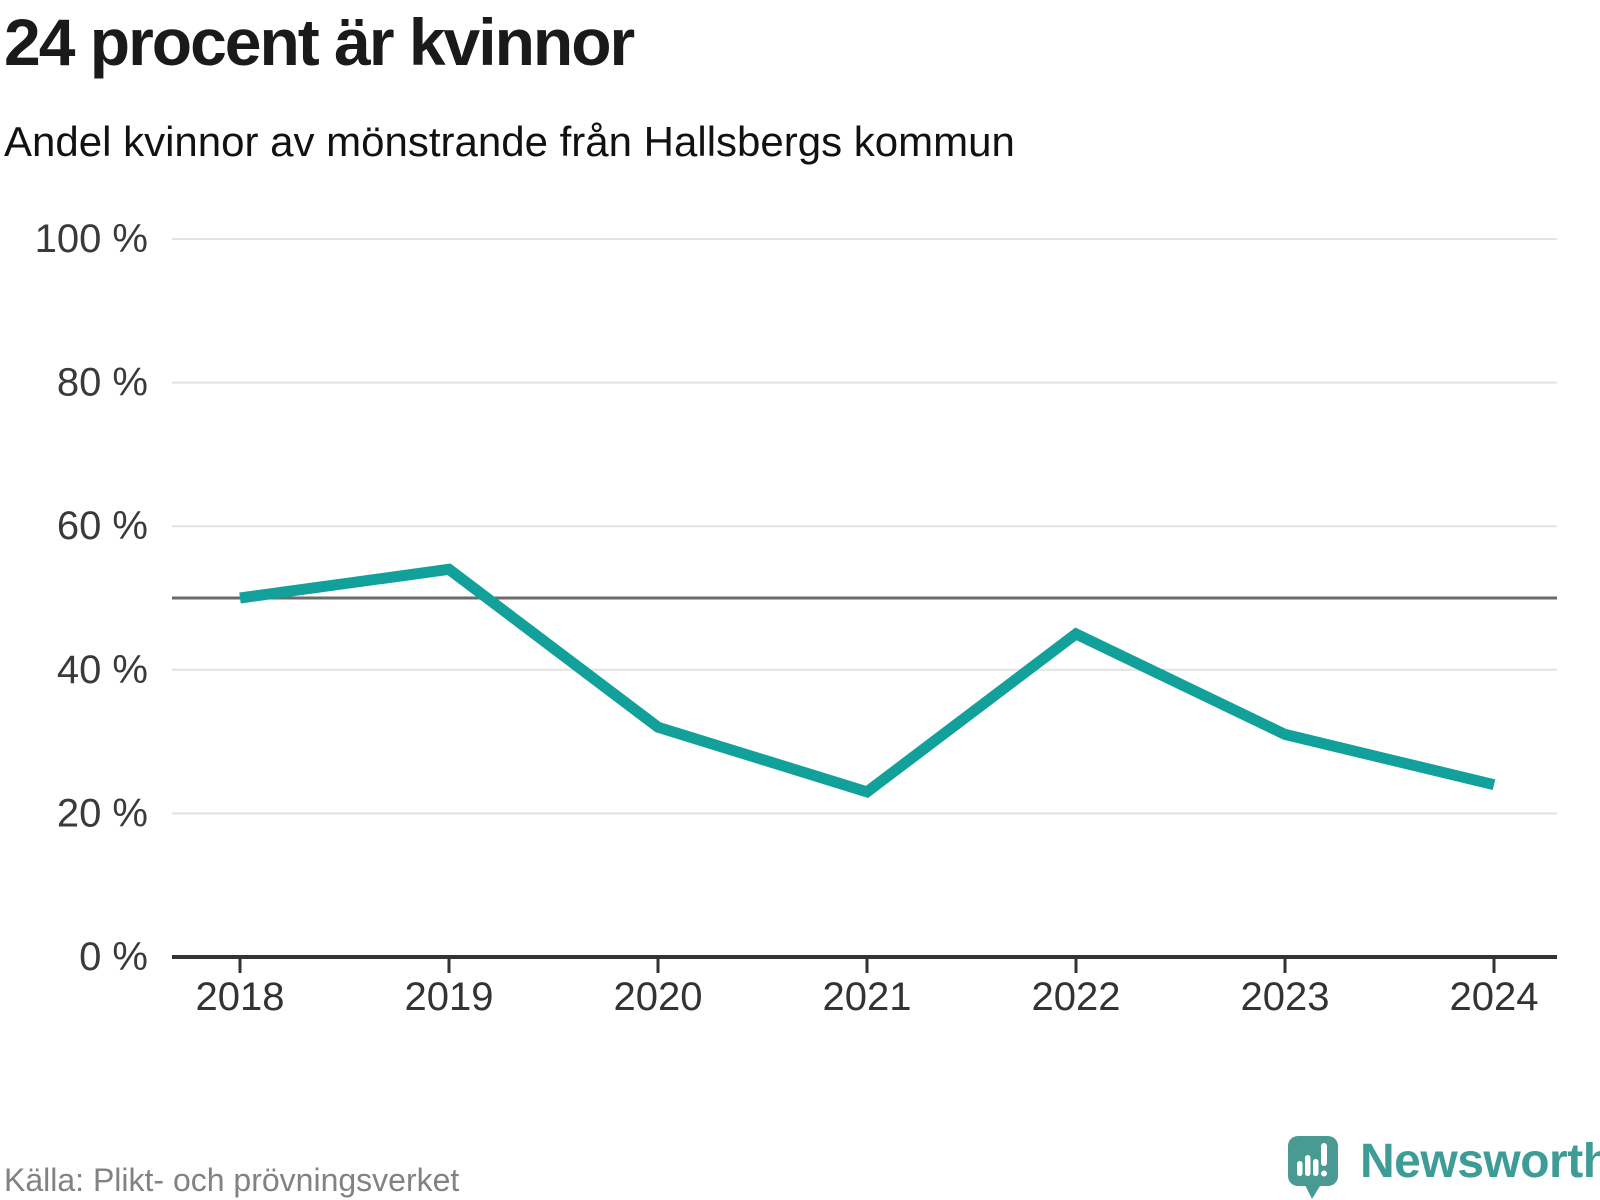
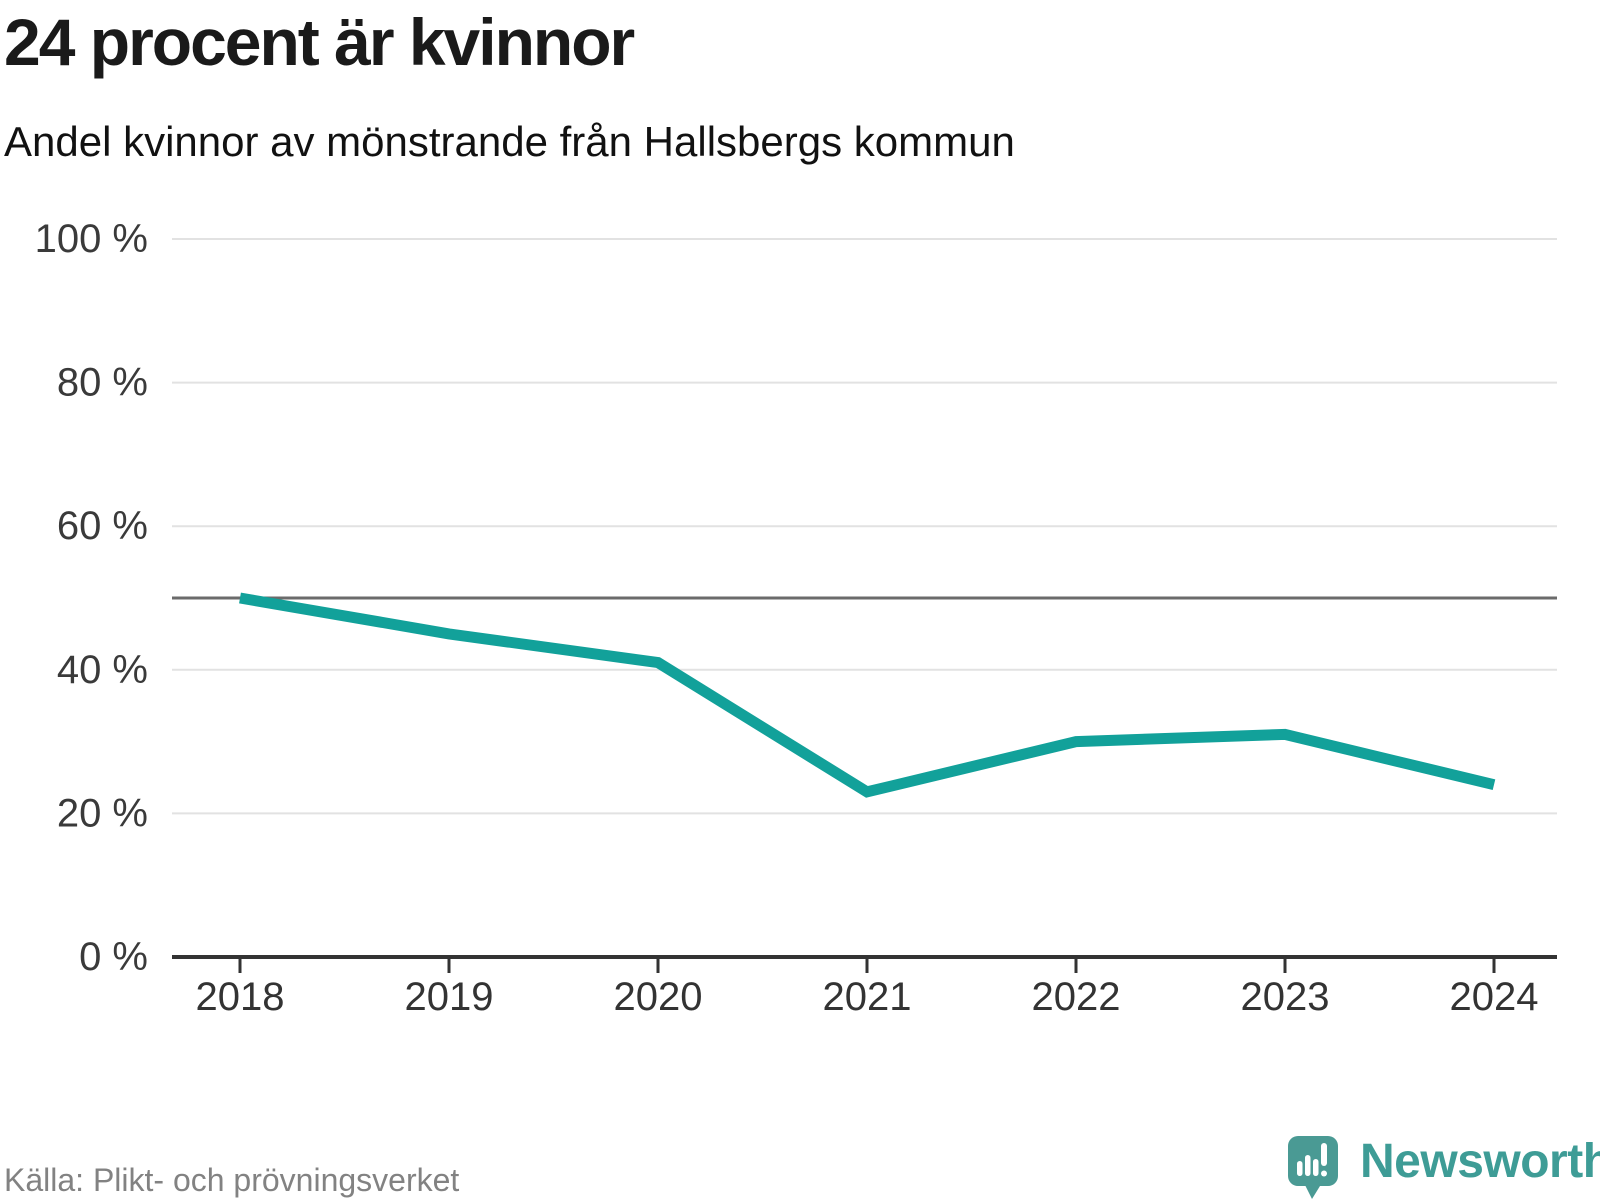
2019: 54% -> 45%
2020: 32% -> 41%
2022: 45% -> 30%
